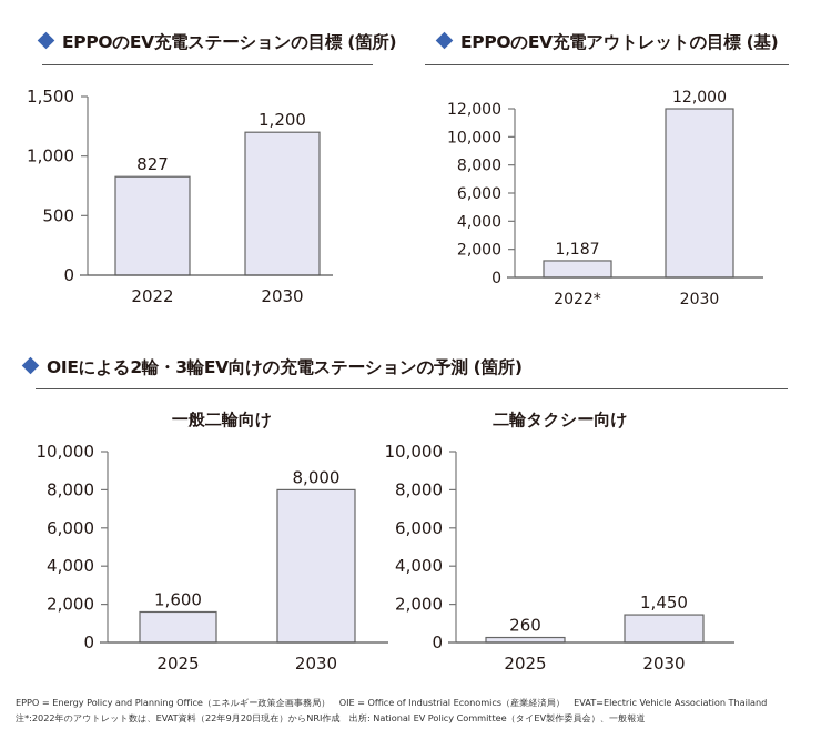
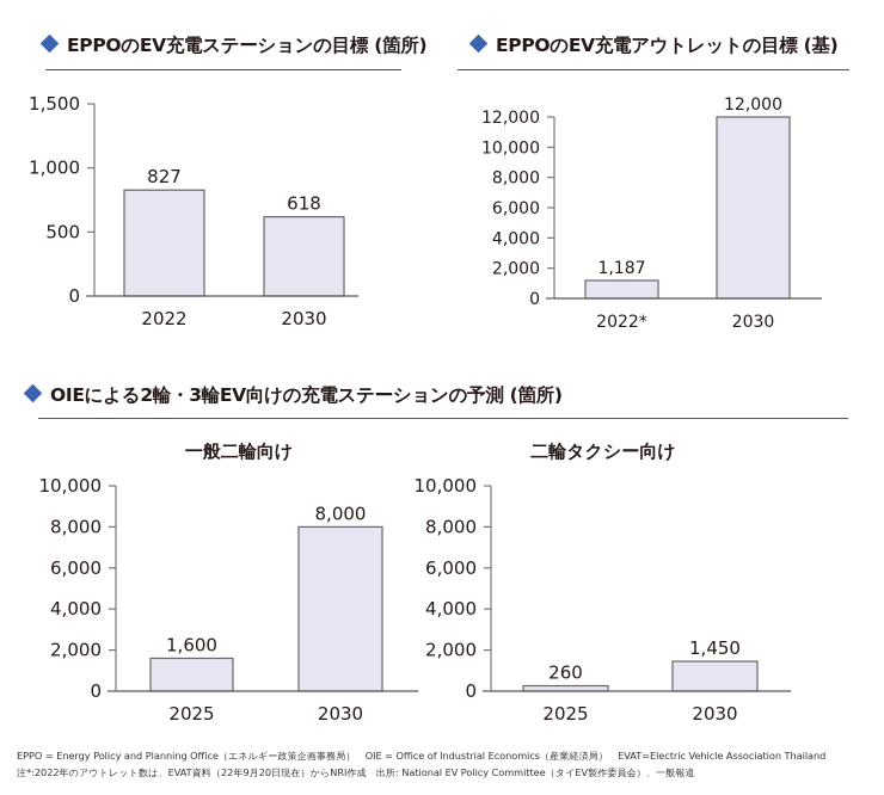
EPPOのEV充電ステーションの目標 (箇所)/2030: 1,200 -> 618
